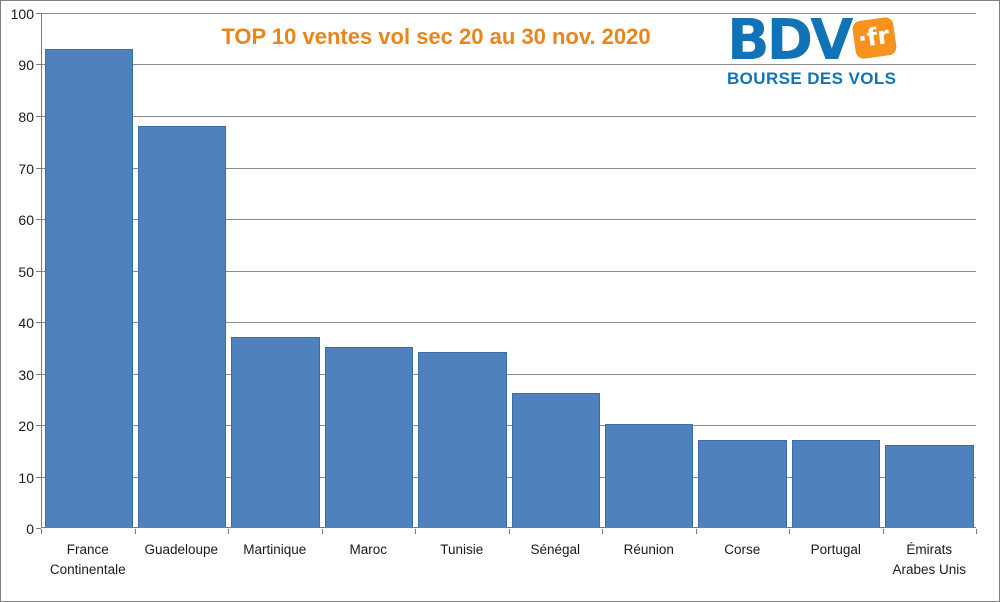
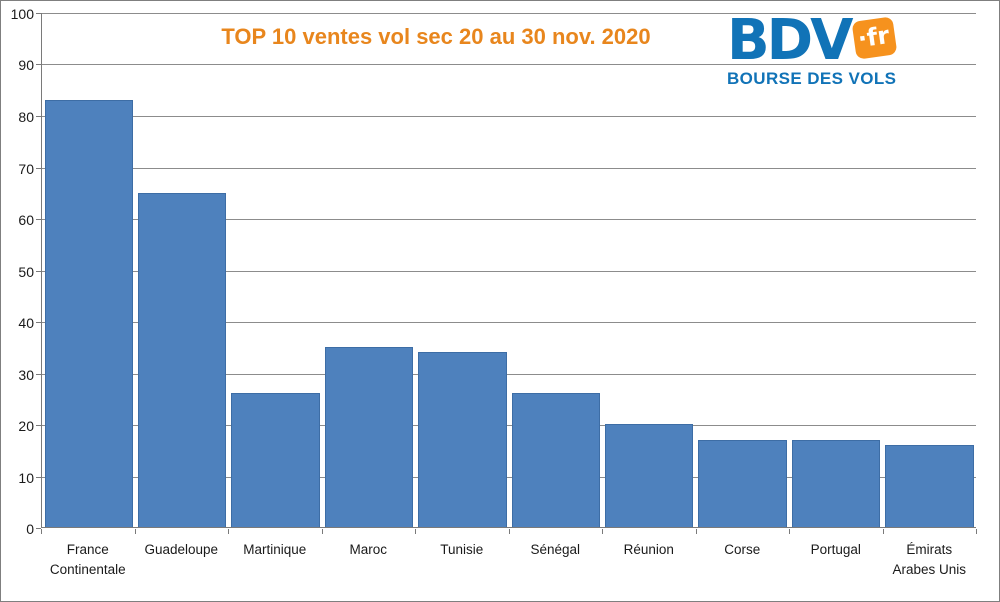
France Continentale: 93 -> 83
Guadeloupe: 78 -> 65
Martinique: 37 -> 26
